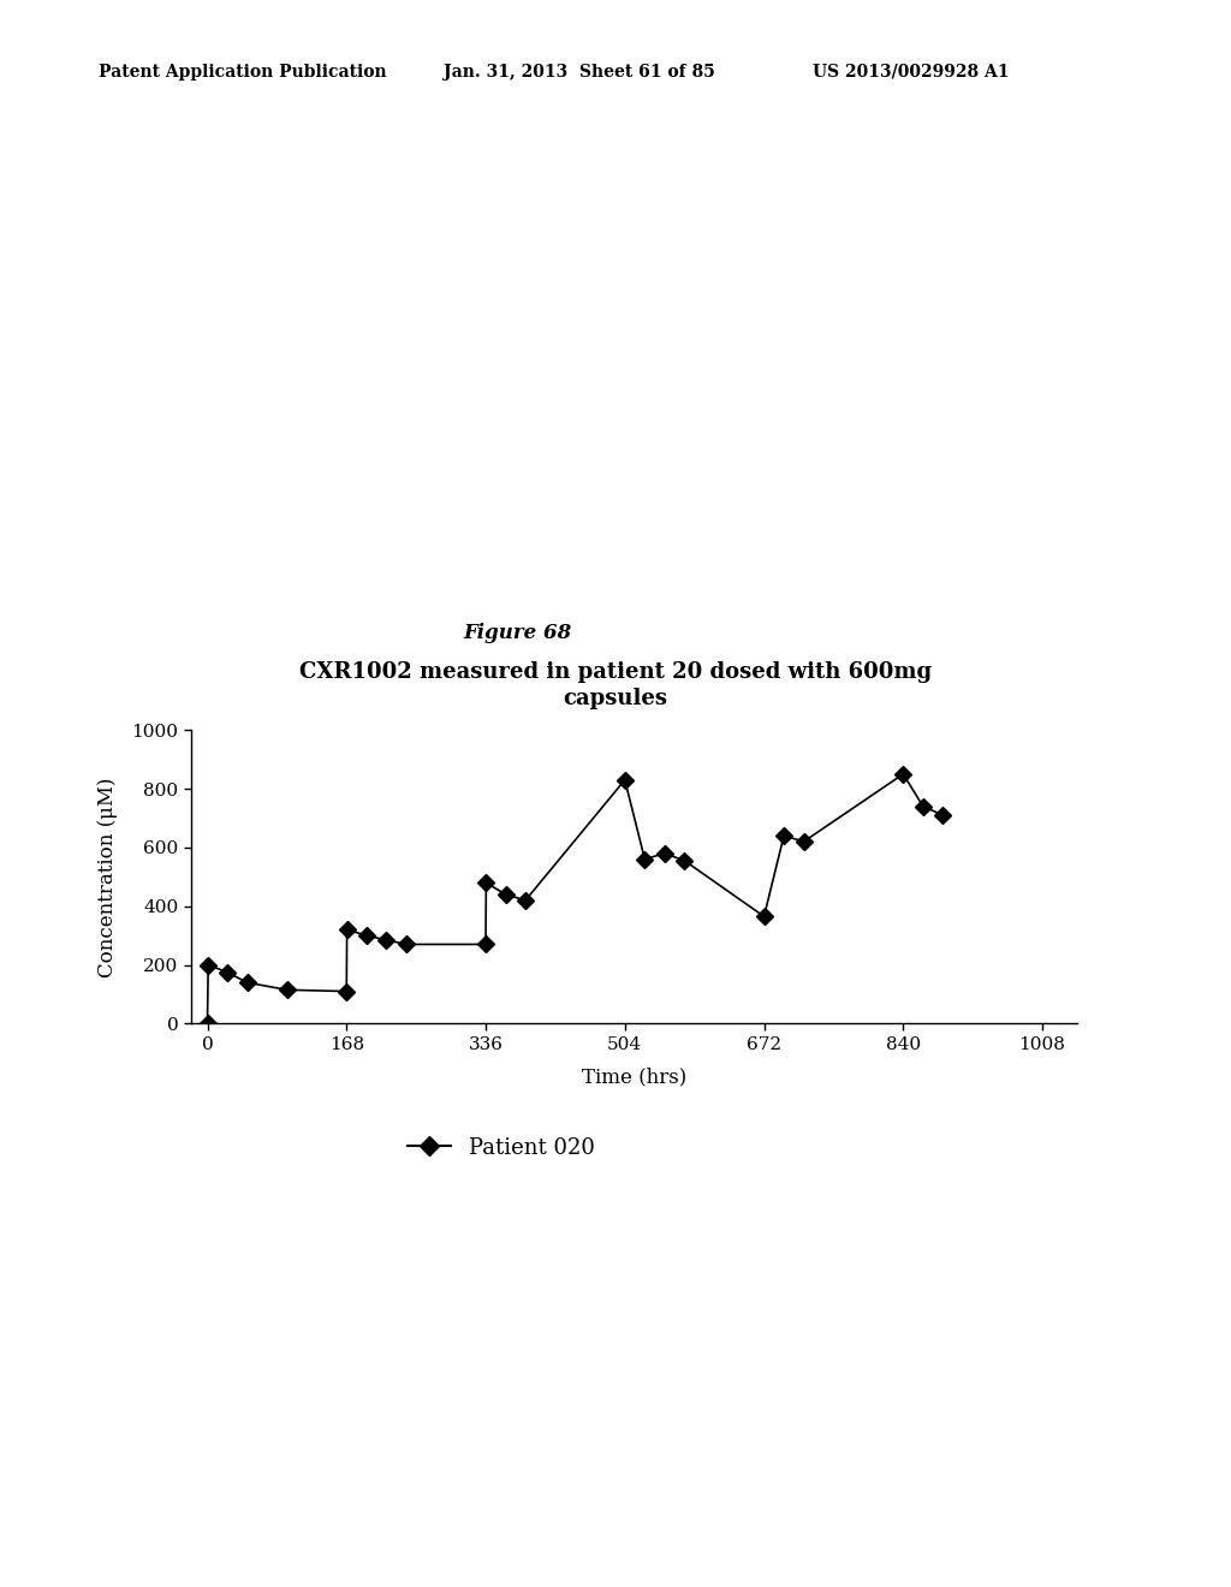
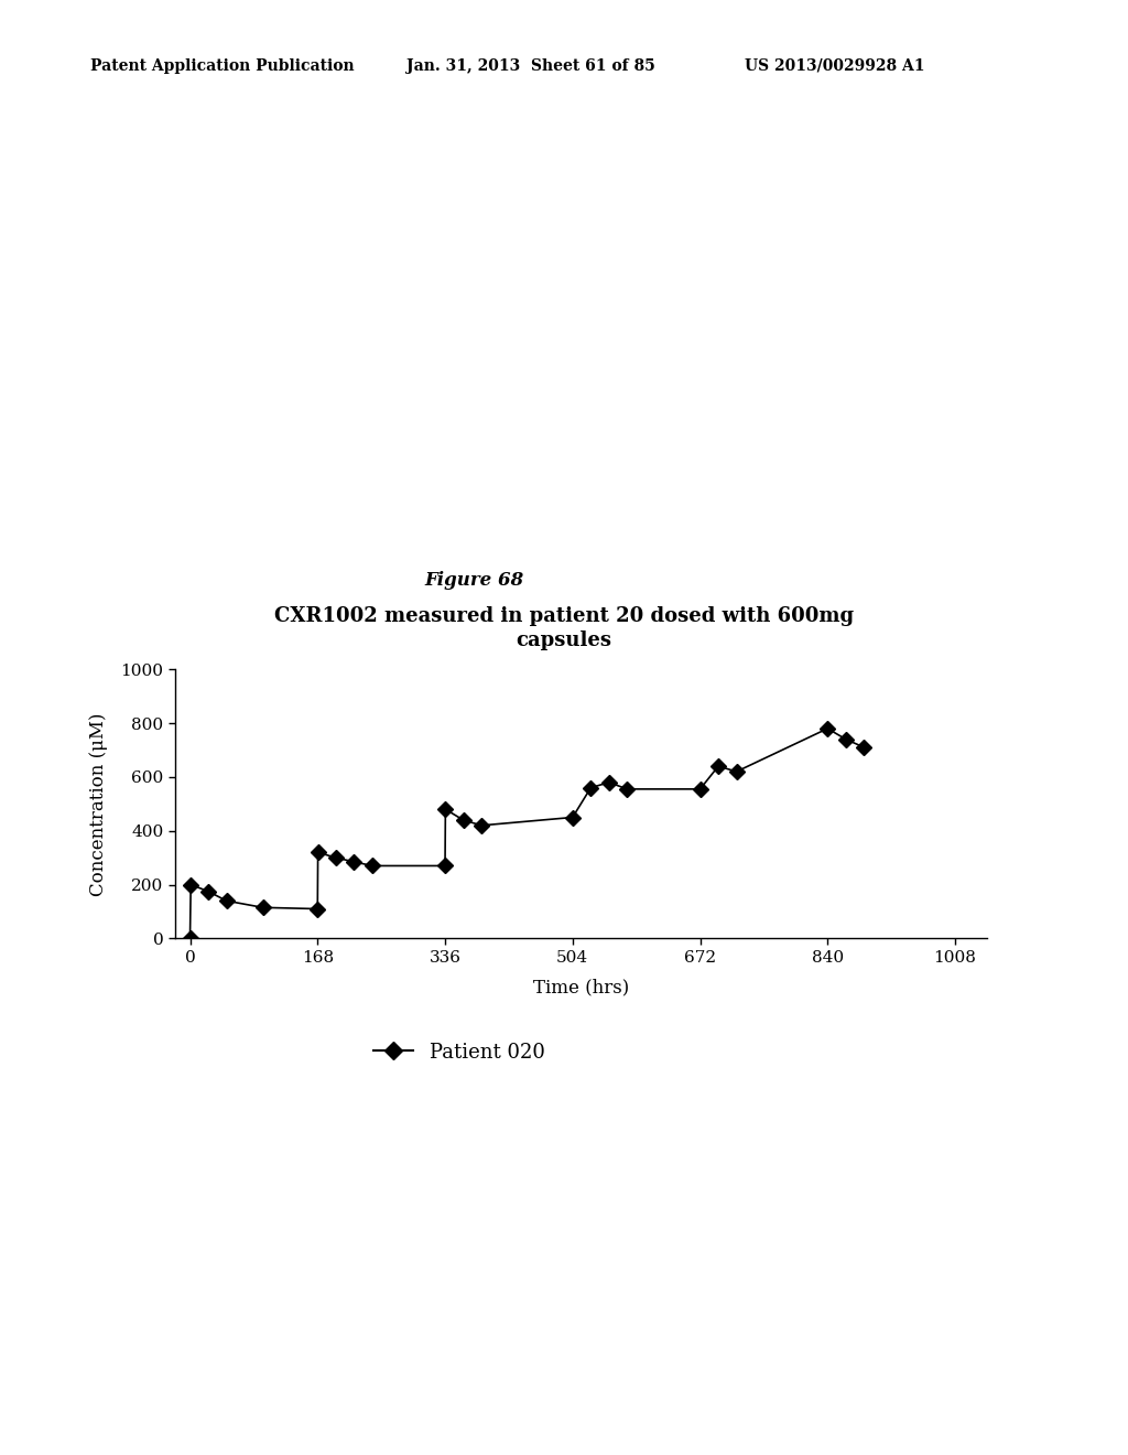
504: 830 -> 450
672: 365 -> 555
840: 850 -> 780
